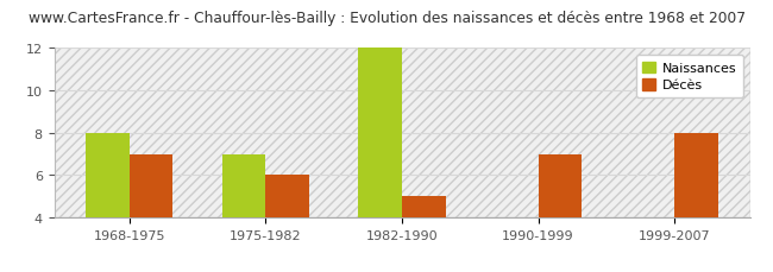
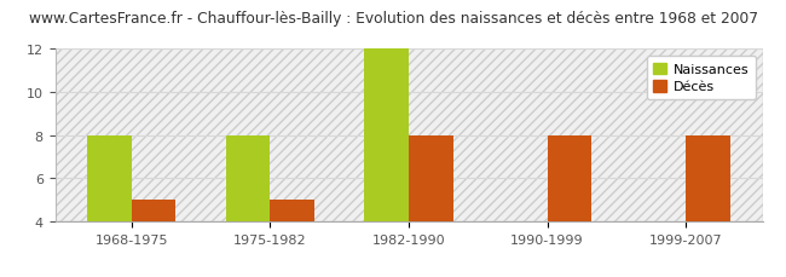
Décès/1968-1975: 7 -> 5
Naissances/1975-1982: 7 -> 8
Décès/1975-1982: 6 -> 5
Décès/1982-1990: 5 -> 8
Décès/1990-1999: 7 -> 8
